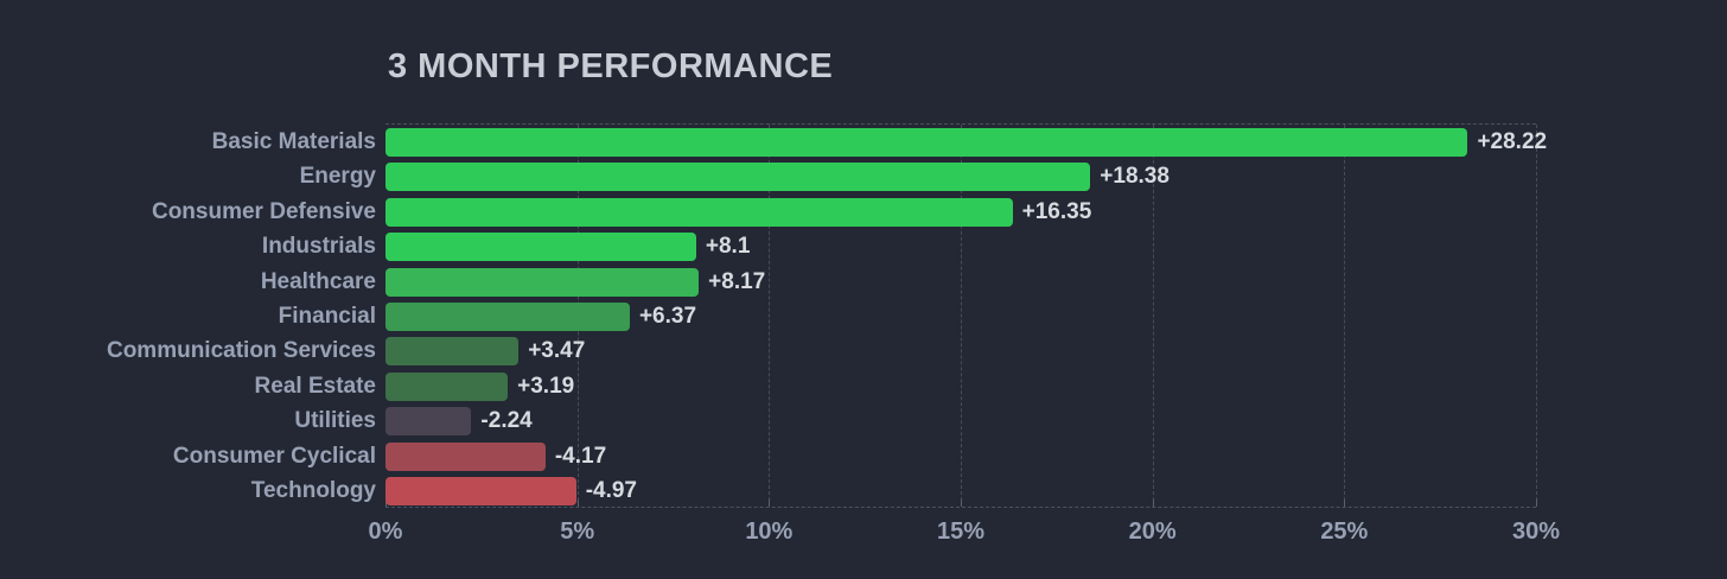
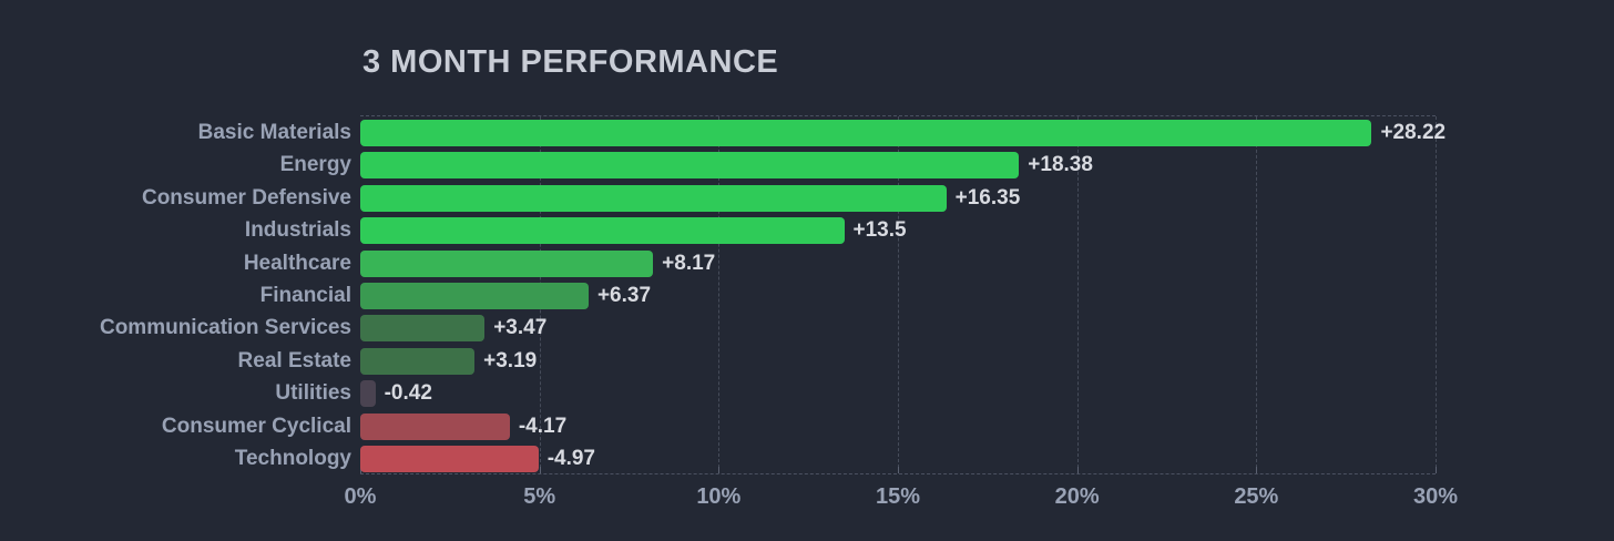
Industrials: +8.1 -> +13.5
Utilities: -2.24 -> -0.42
